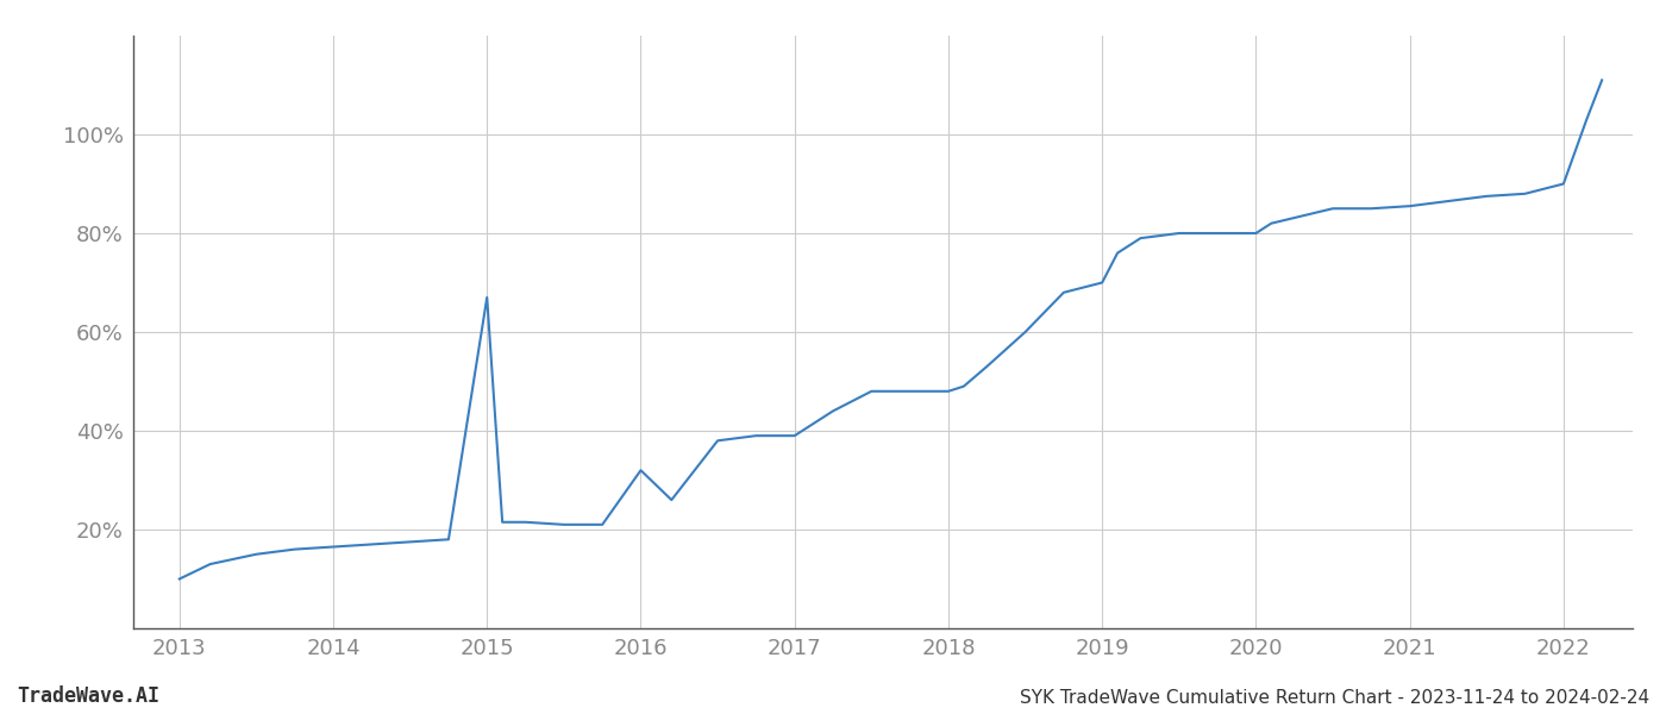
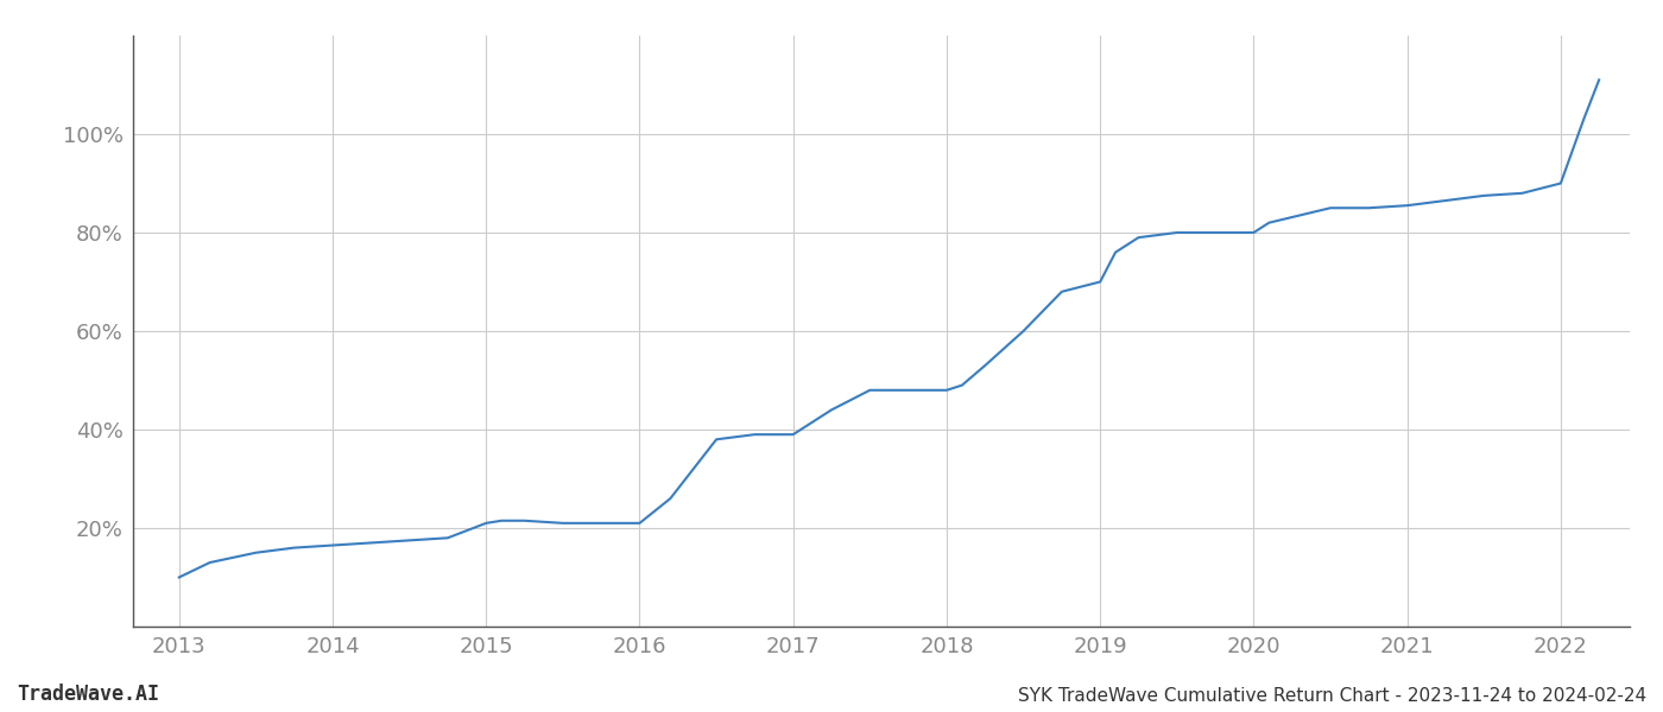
2015: 67.0% -> 21.0%
2016: 32.0% -> 21.0%
